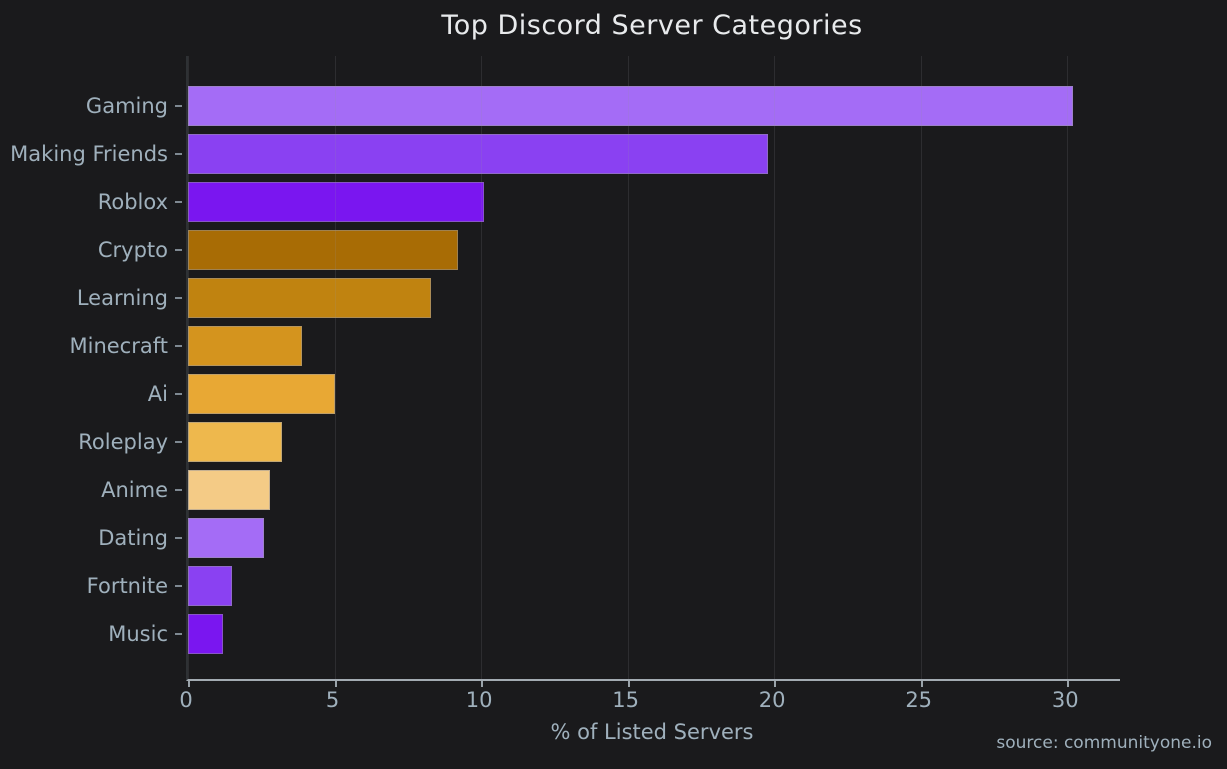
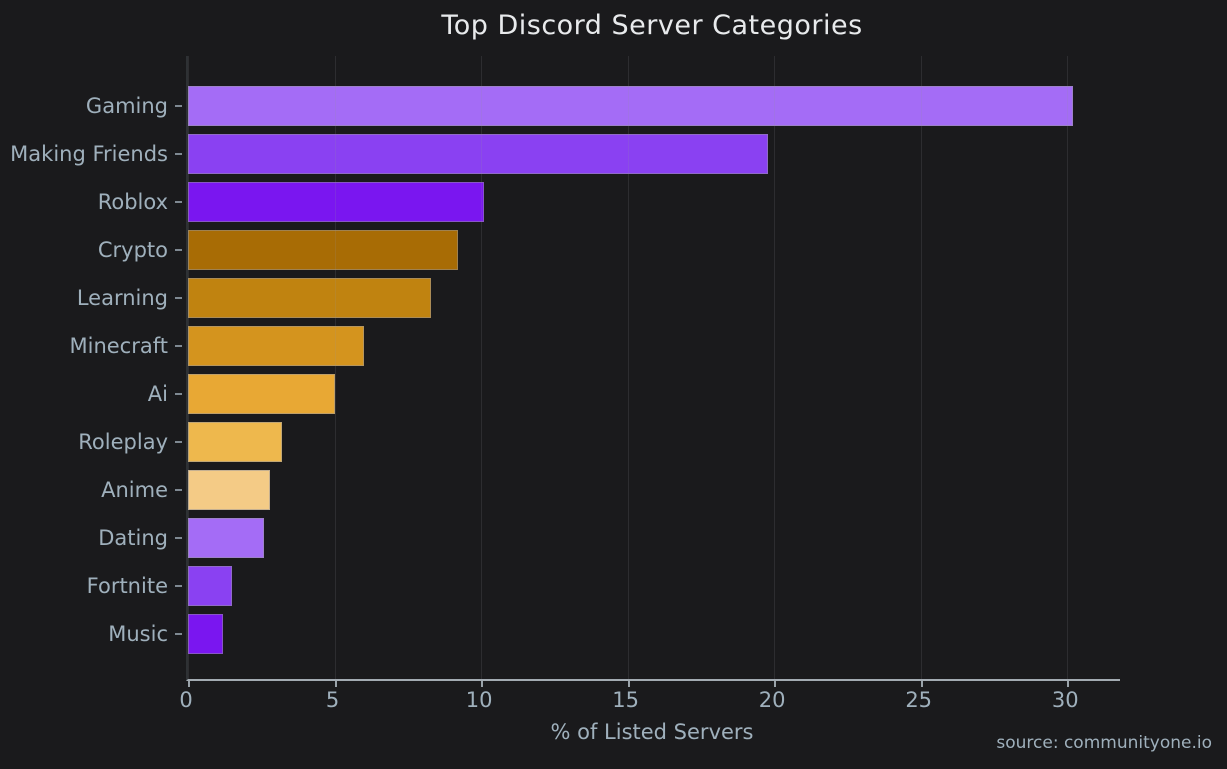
Minecraft: 3.9 -> 6.0
